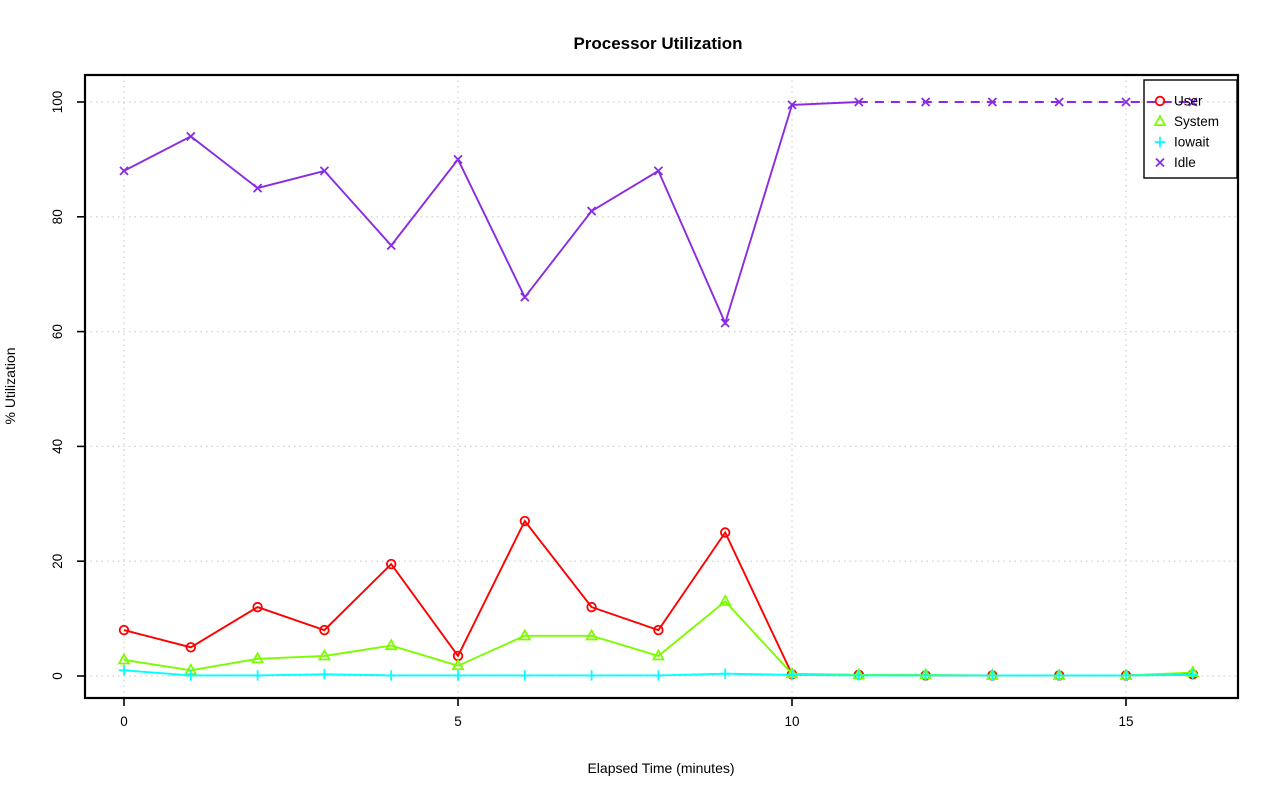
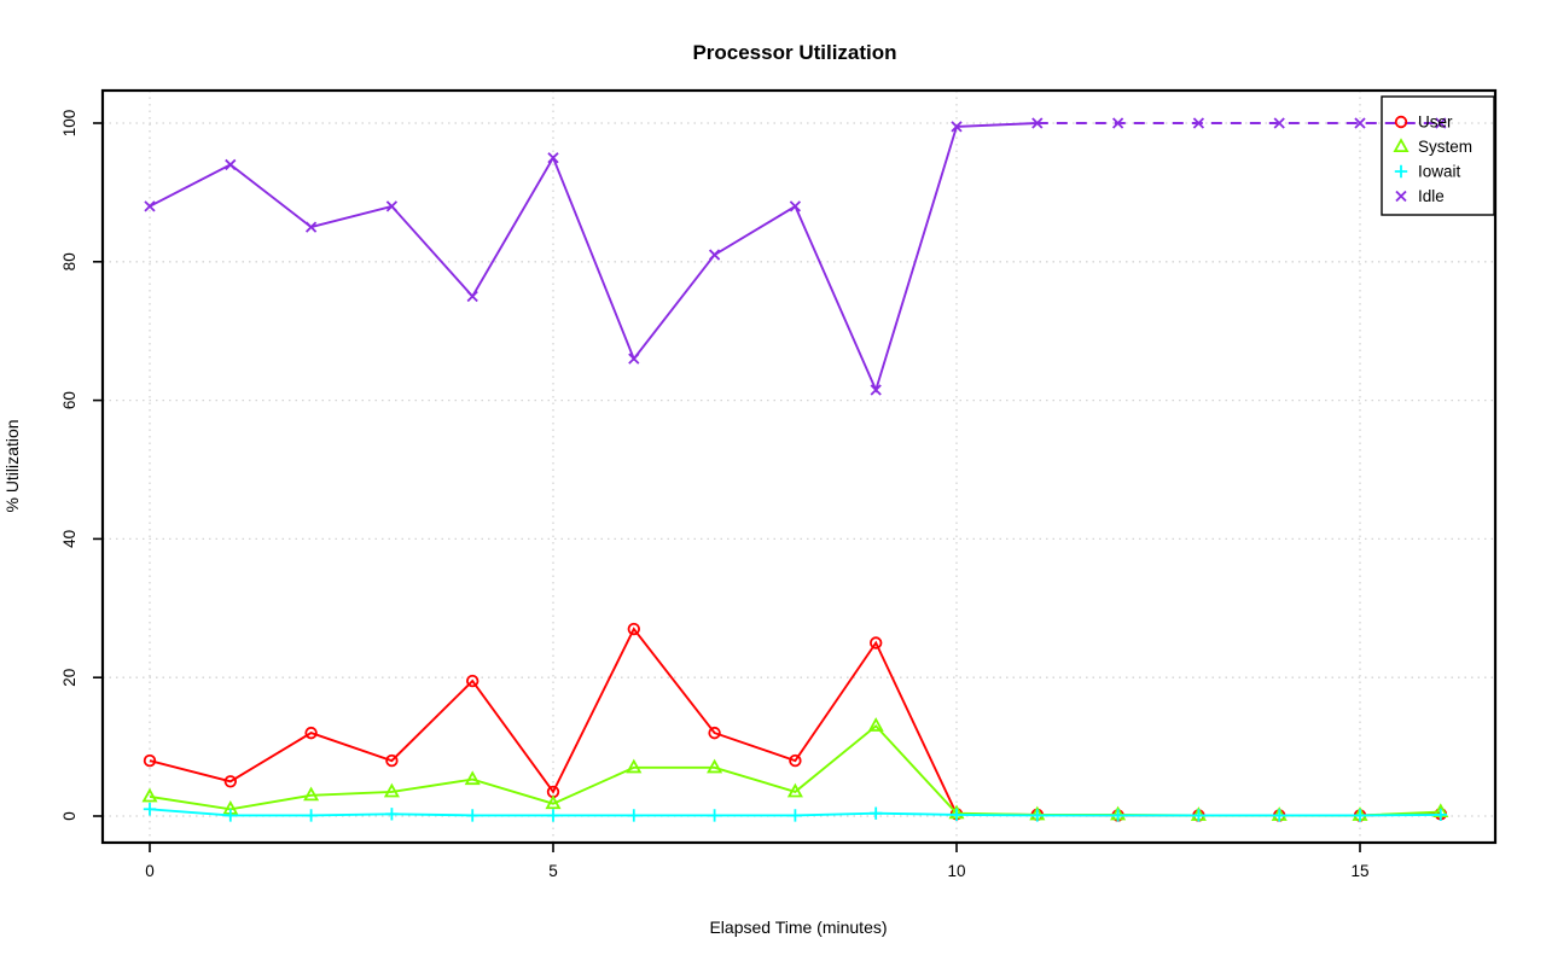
Idle/5: 90 -> 95
